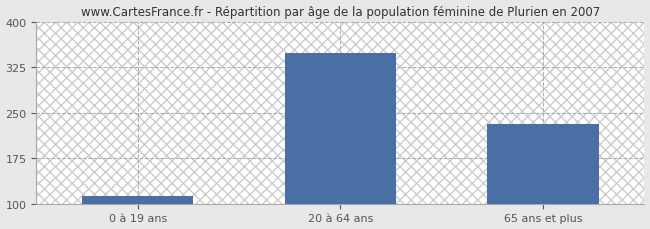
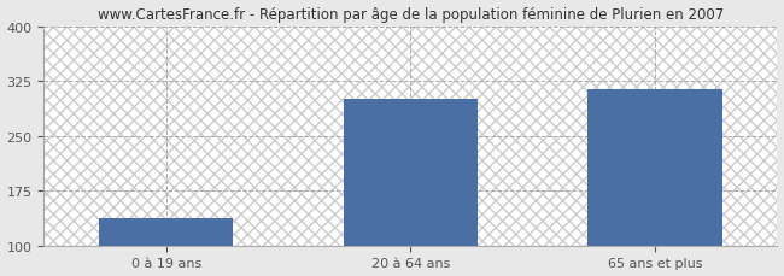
0 à 19 ans: 113 -> 138
20 à 64 ans: 348 -> 300
65 ans et plus: 232 -> 314
